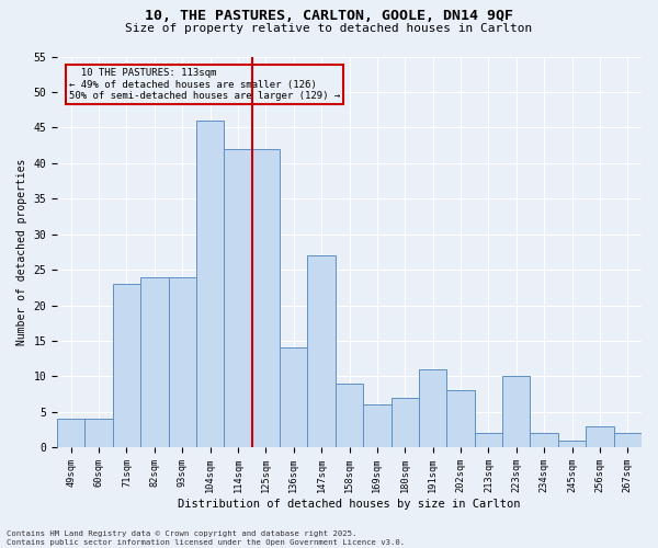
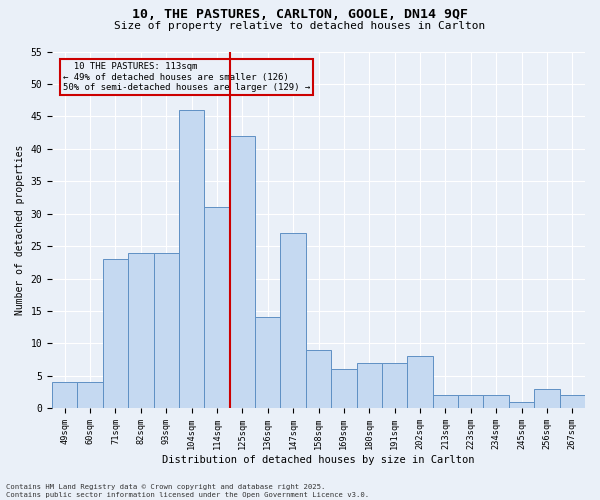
114sqm: 42 -> 31
191sqm: 11 -> 7
223sqm: 10 -> 2
